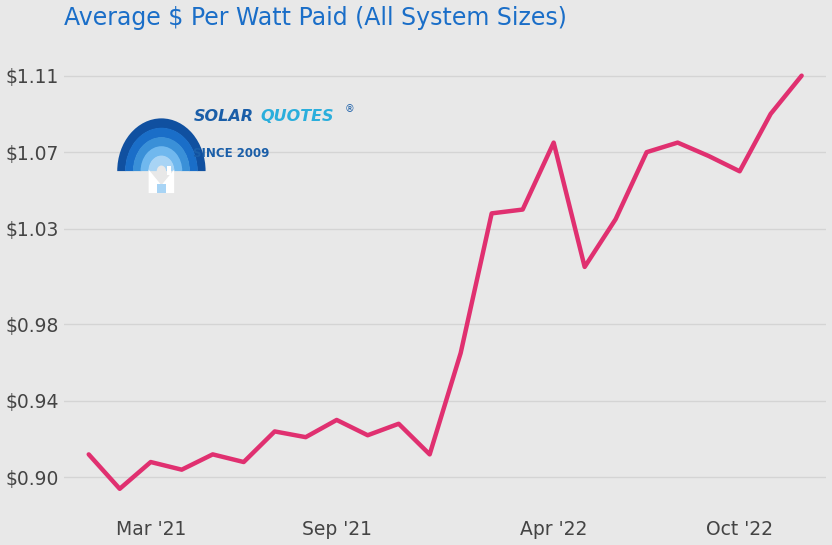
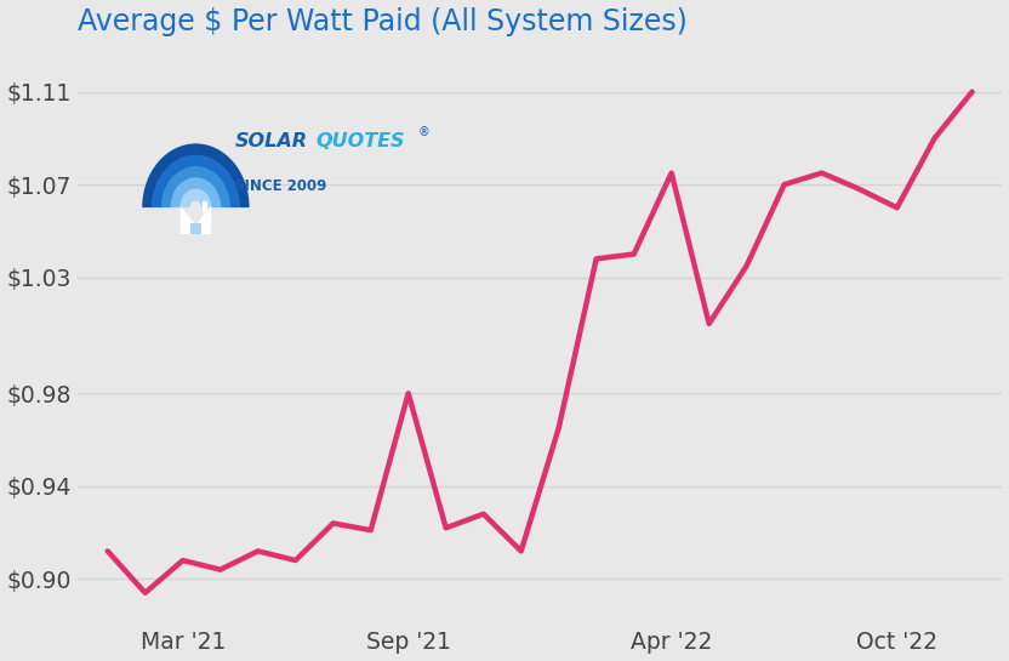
Sep '21: $0.930 -> $0.980
